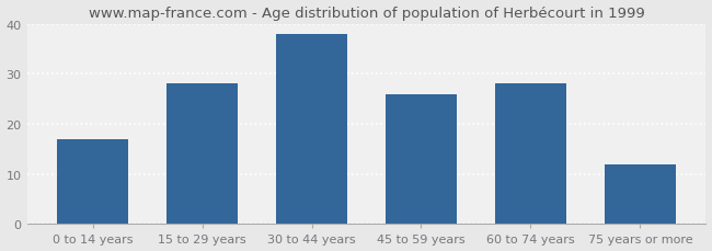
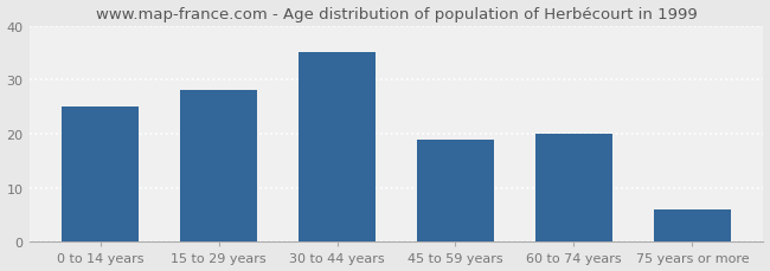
0 to 14 years: 17 -> 25
30 to 44 years: 38 -> 35
45 to 59 years: 26 -> 19
60 to 74 years: 28 -> 20
75 years or more: 12 -> 6
